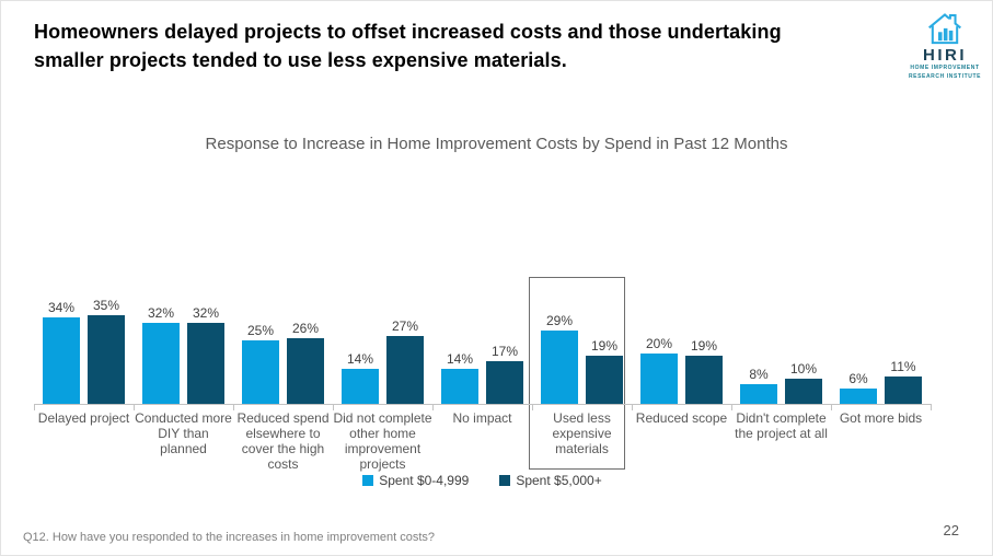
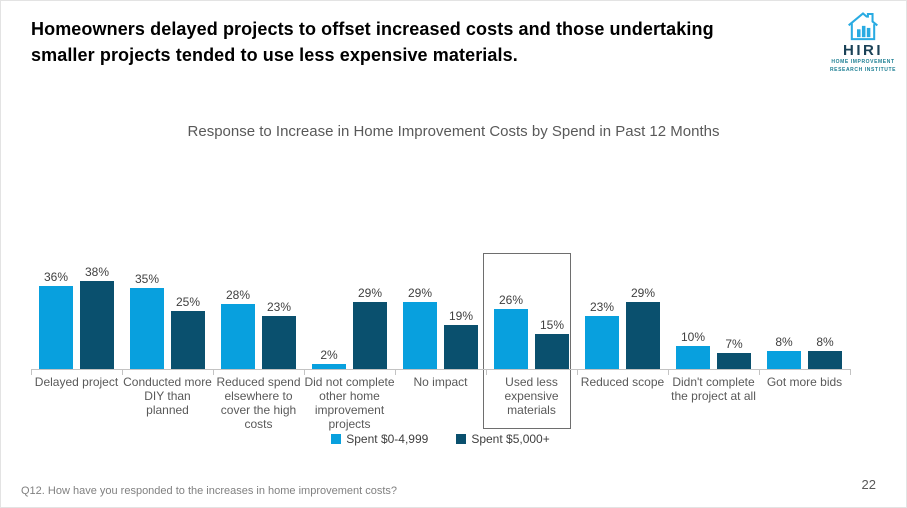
Spent $0-4,999/Delayed project: 34% -> 36%
Spent $5,000+/Delayed project: 35% -> 38%
Spent $0-4,999/Conducted more DIY than planned: 32% -> 35%
Spent $5,000+/Conducted more DIY than planned: 32% -> 25%
Spent $0-4,999/Reduced spend elsewhere to cover the high costs: 25% -> 28%
Spent $5,000+/Reduced spend elsewhere to cover the high costs: 26% -> 23%
Spent $0-4,999/Did not complete other home improvement projects: 14% -> 2%
Spent $5,000+/Did not complete other home improvement projects: 27% -> 29%
Spent $0-4,999/No impact: 14% -> 29%
Spent $5,000+/No impact: 17% -> 19%
Spent $0-4,999/Used less expensive materials: 29% -> 26%
Spent $5,000+/Used less expensive materials: 19% -> 15%
Spent $0-4,999/Reduced scope: 20% -> 23%
Spent $5,000+/Reduced scope: 19% -> 29%
Spent $0-4,999/Didn't complete the project at all: 8% -> 10%
Spent $5,000+/Didn't complete the project at all: 10% -> 7%
Spent $0-4,999/Got more bids: 6% -> 8%
Spent $5,000+/Got more bids: 11% -> 8%
